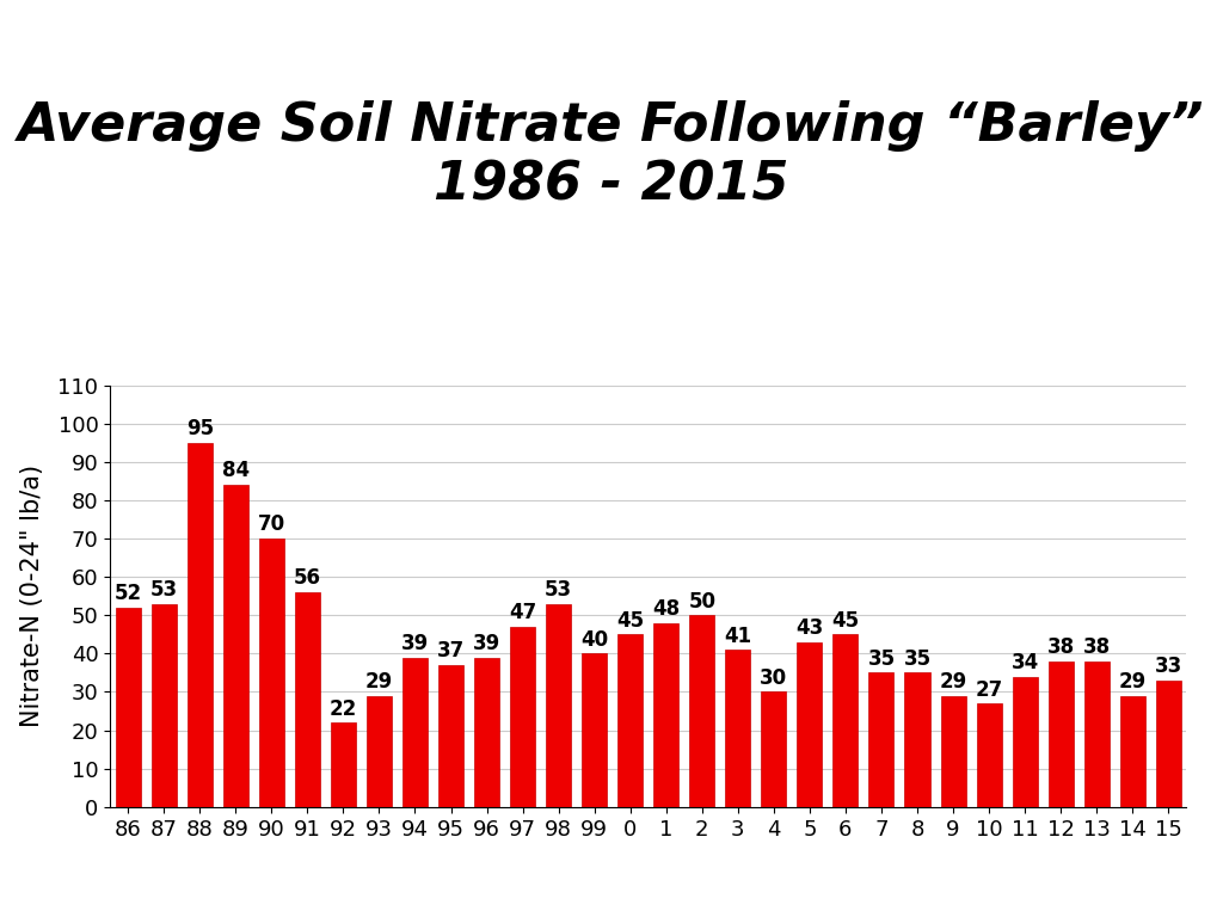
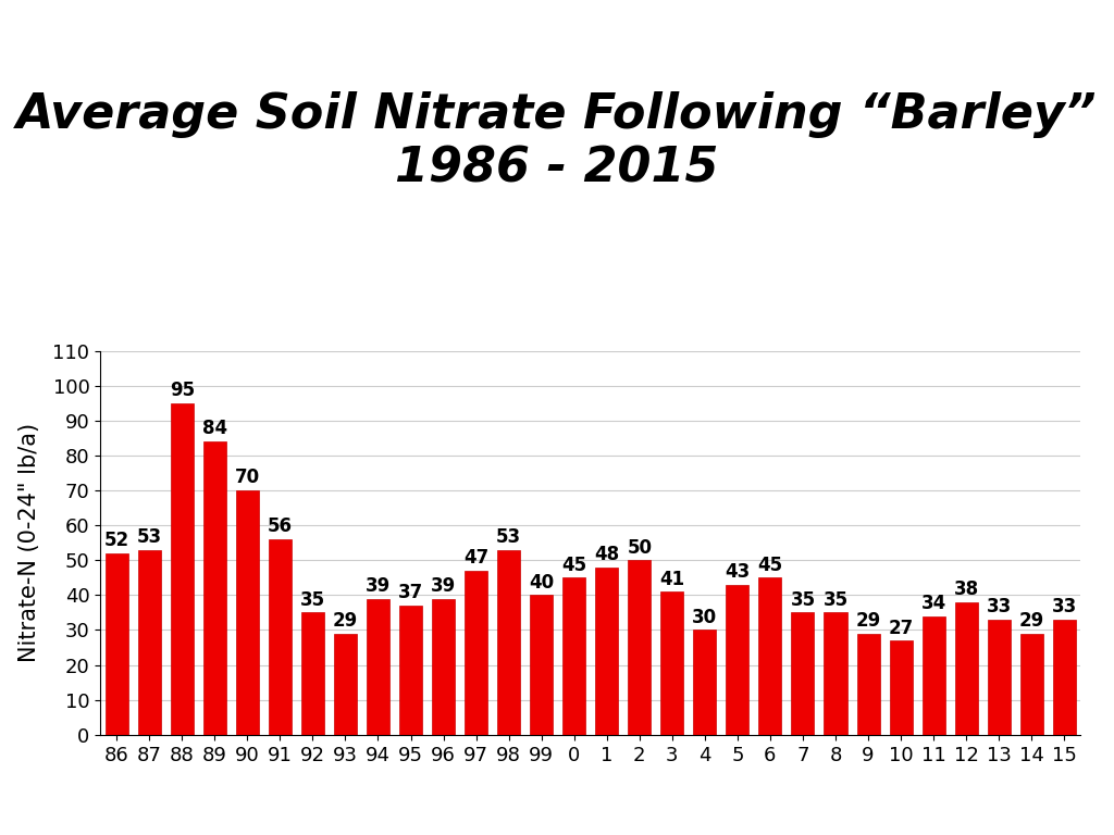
92: 22 -> 35
13: 38 -> 33
